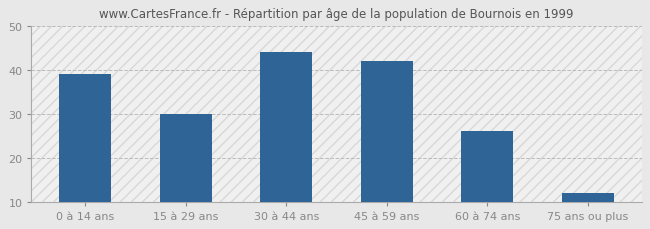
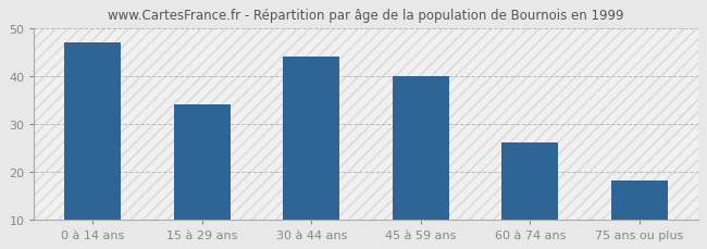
0 à 14 ans: 39 -> 47
15 à 29 ans: 30 -> 34
45 à 59 ans: 42 -> 40
75 ans ou plus: 12 -> 18
